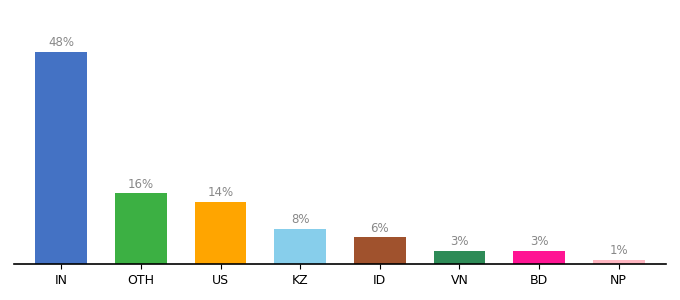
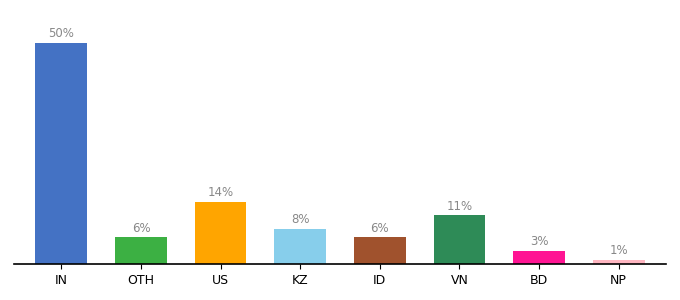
IN: 48% -> 50%
OTH: 16% -> 6%
VN: 3% -> 11%
